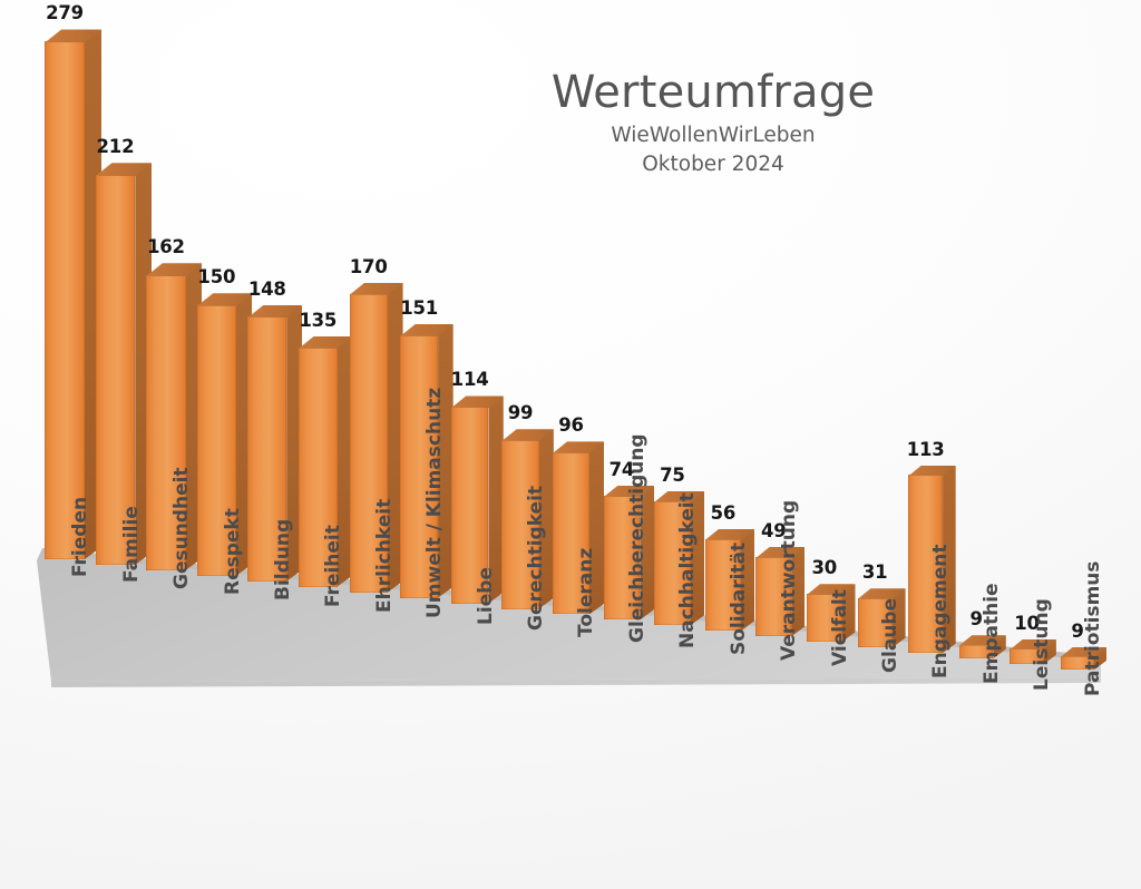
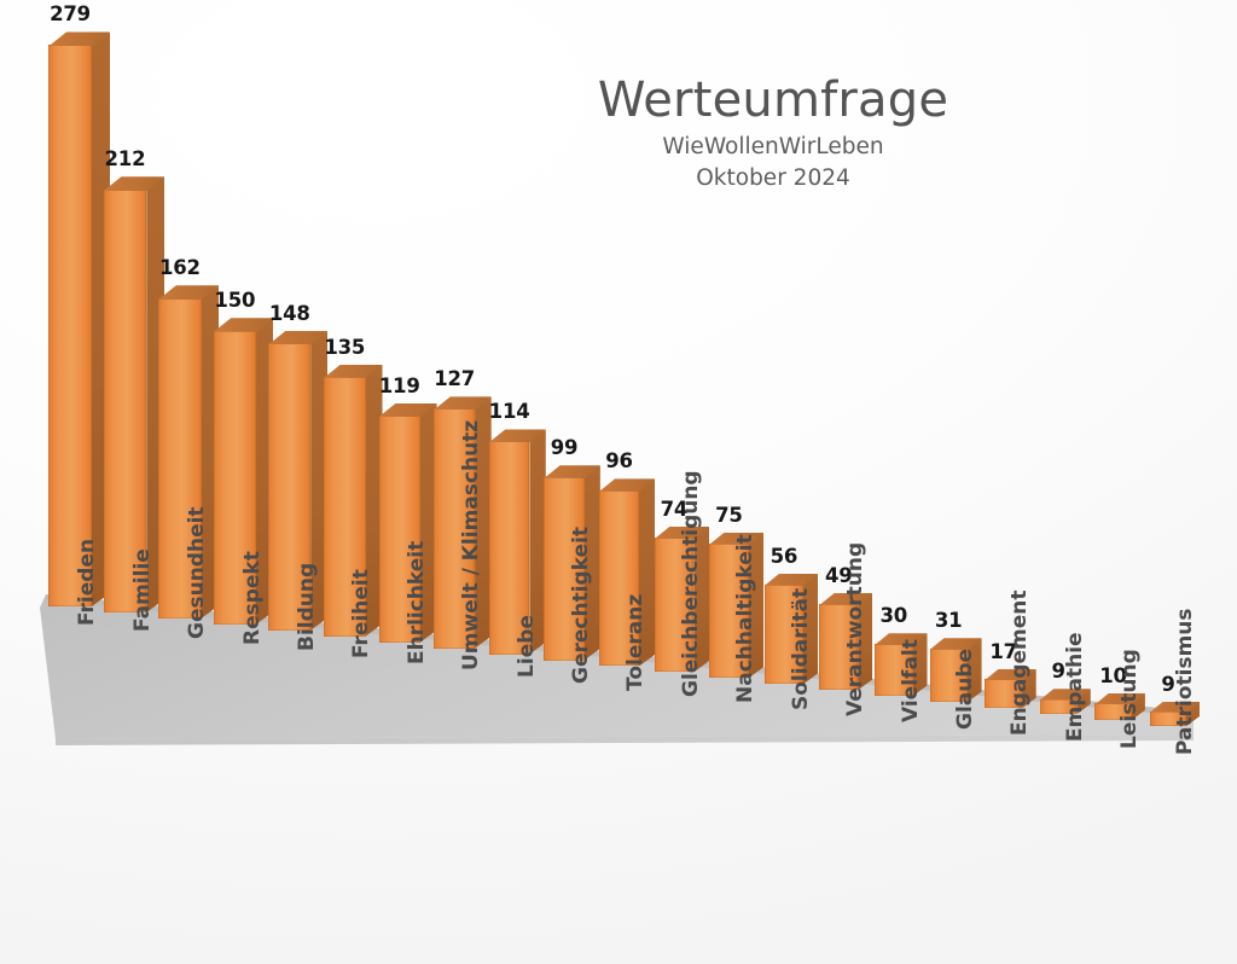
Ehrlichkeit: 170 -> 119
Umwelt / Klimaschutz: 151 -> 127
Engagement: 113 -> 17
